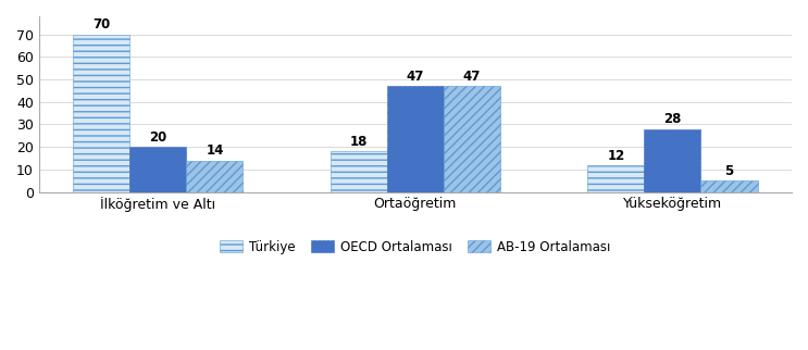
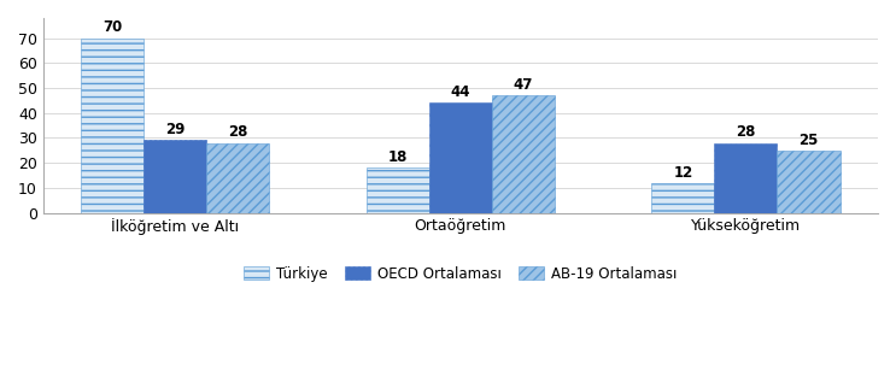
OECD Ortalaması/İlköğretim ve Altı: 20 -> 29
AB-19 Ortalaması/İlköğretim ve Altı: 14 -> 28
OECD Ortalaması/Ortaöğretim: 47 -> 44
AB-19 Ortalaması/Yükseköğretim: 5 -> 25
